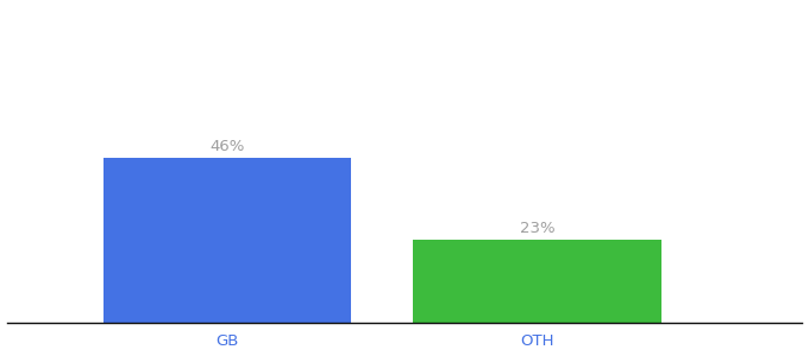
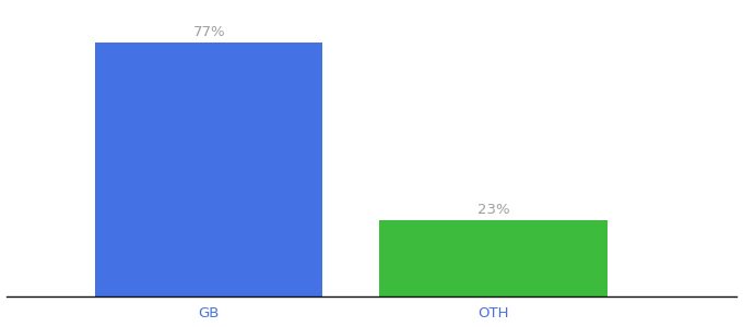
GB: 46% -> 77%
